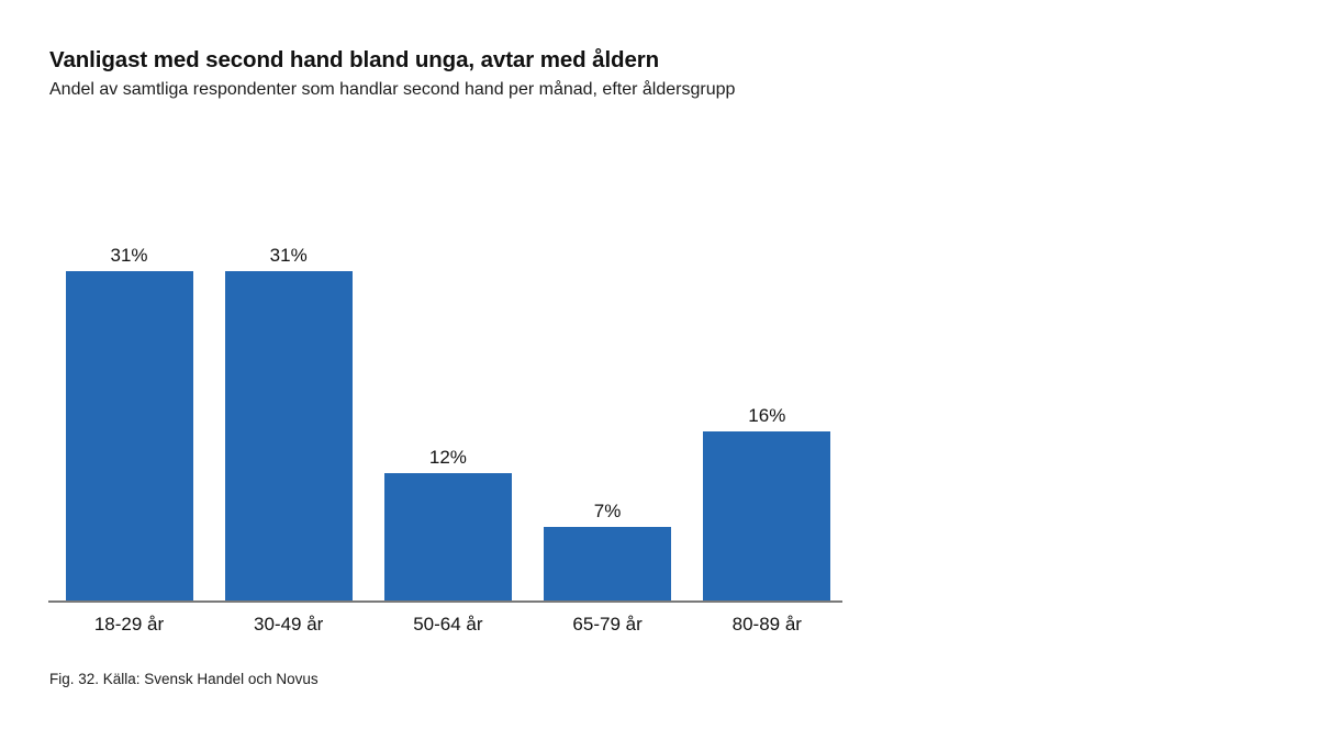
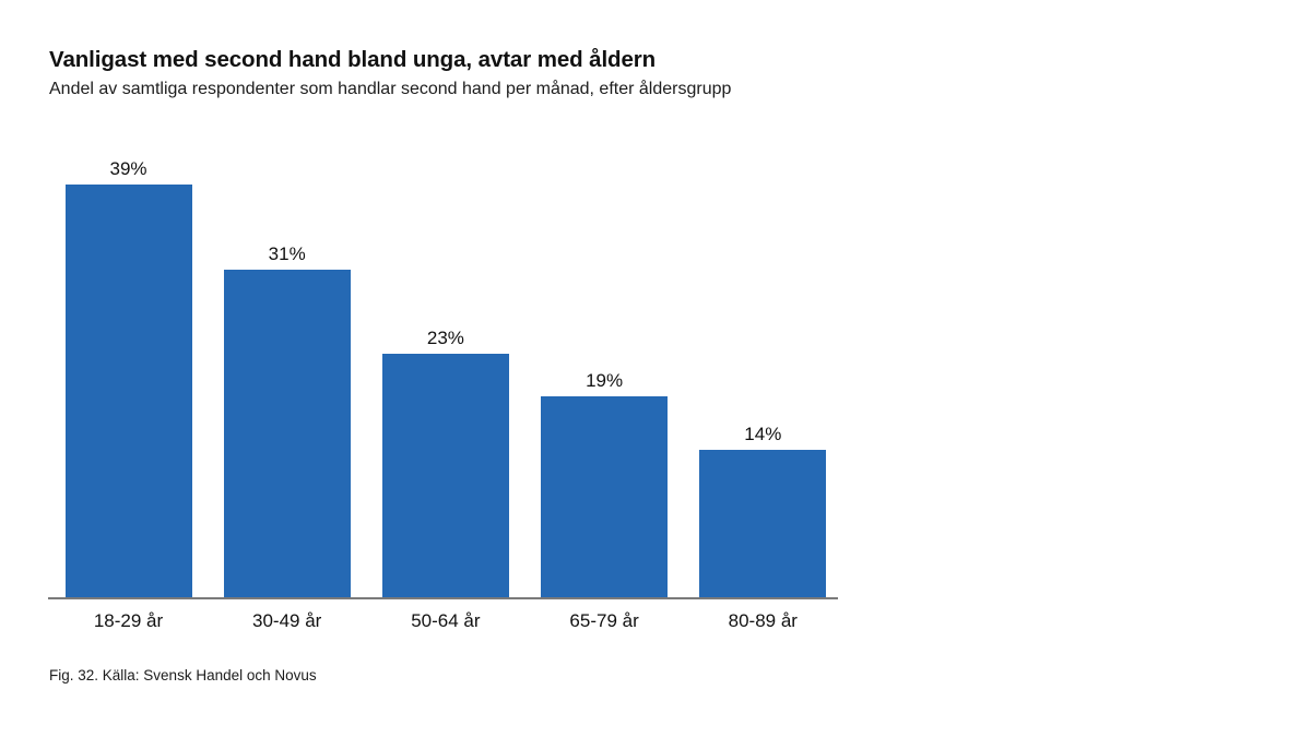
18-29 år: 31% -> 39%
50-64 år: 12% -> 23%
65-79 år: 7% -> 19%
80-89 år: 16% -> 14%
